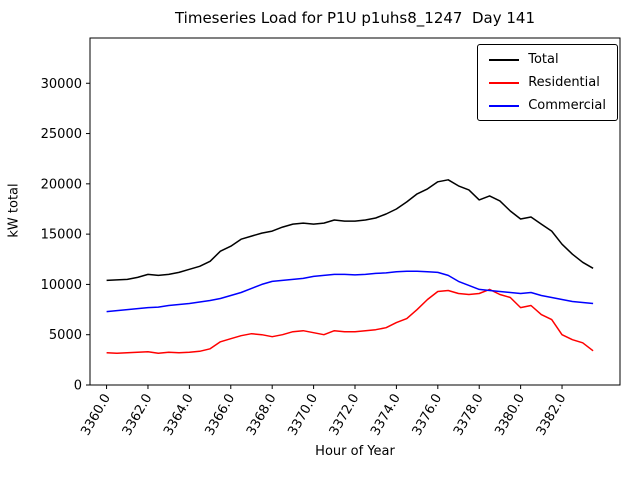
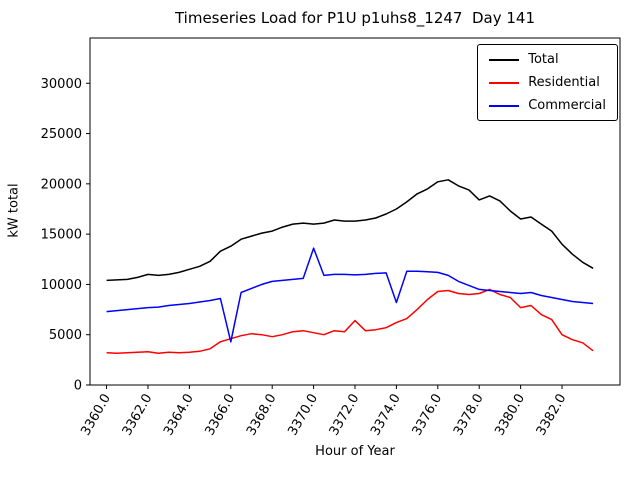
Commercial/3366.0: 8900 -> 4300
Commercial/3370.0: 10800 -> 13600
Residential/3372.0: 5300 -> 6400
Commercial/3374.0: 11200 -> 8200
